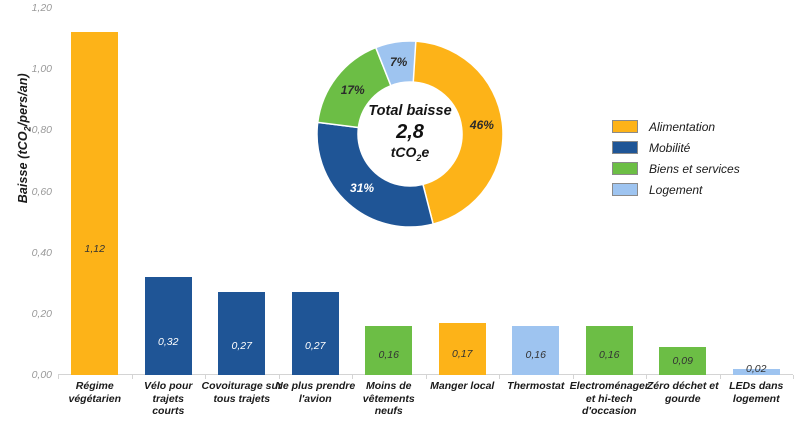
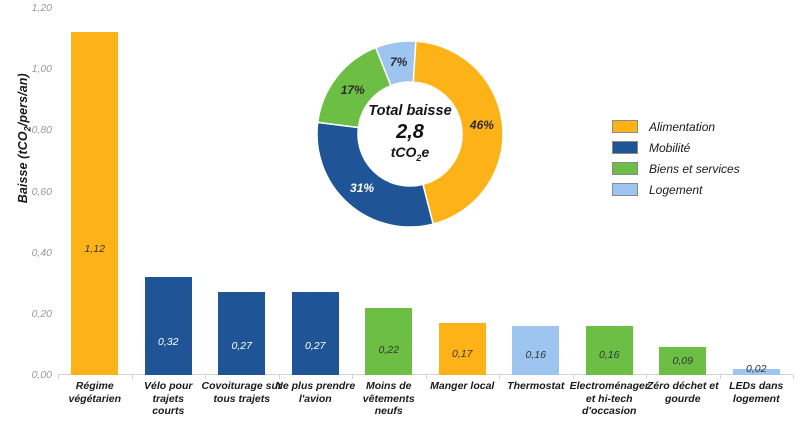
Moins de vêtements neufs: 0,16 -> 0,22
